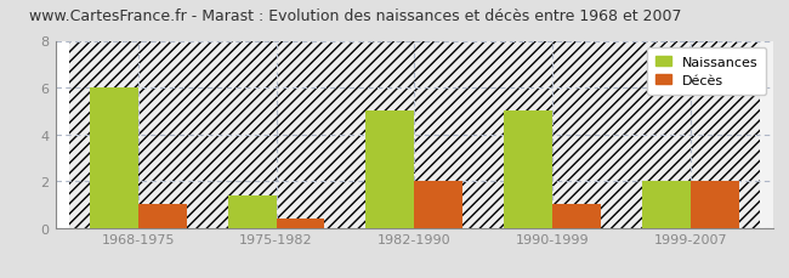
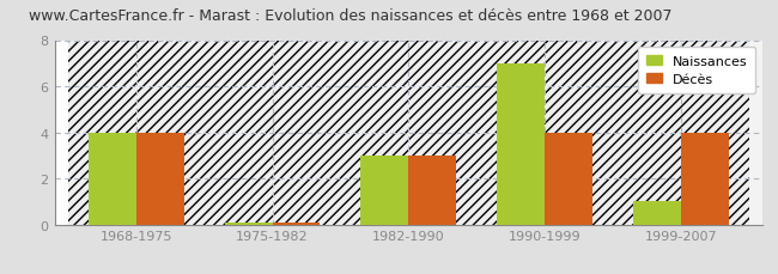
Naissances/1968-1975: 6.0 -> 4.0
Décès/1968-1975: 1.0 -> 4.0
Naissances/1975-1982: 1.4 -> 0.1
Décès/1975-1982: 0.4 -> 0.1
Naissances/1982-1990: 5.0 -> 3.0
Décès/1982-1990: 2.0 -> 3.0
Naissances/1990-1999: 5.0 -> 7.0
Décès/1990-1999: 1.0 -> 4.0
Naissances/1999-2007: 2.0 -> 1.0
Décès/1999-2007: 2.0 -> 4.0
